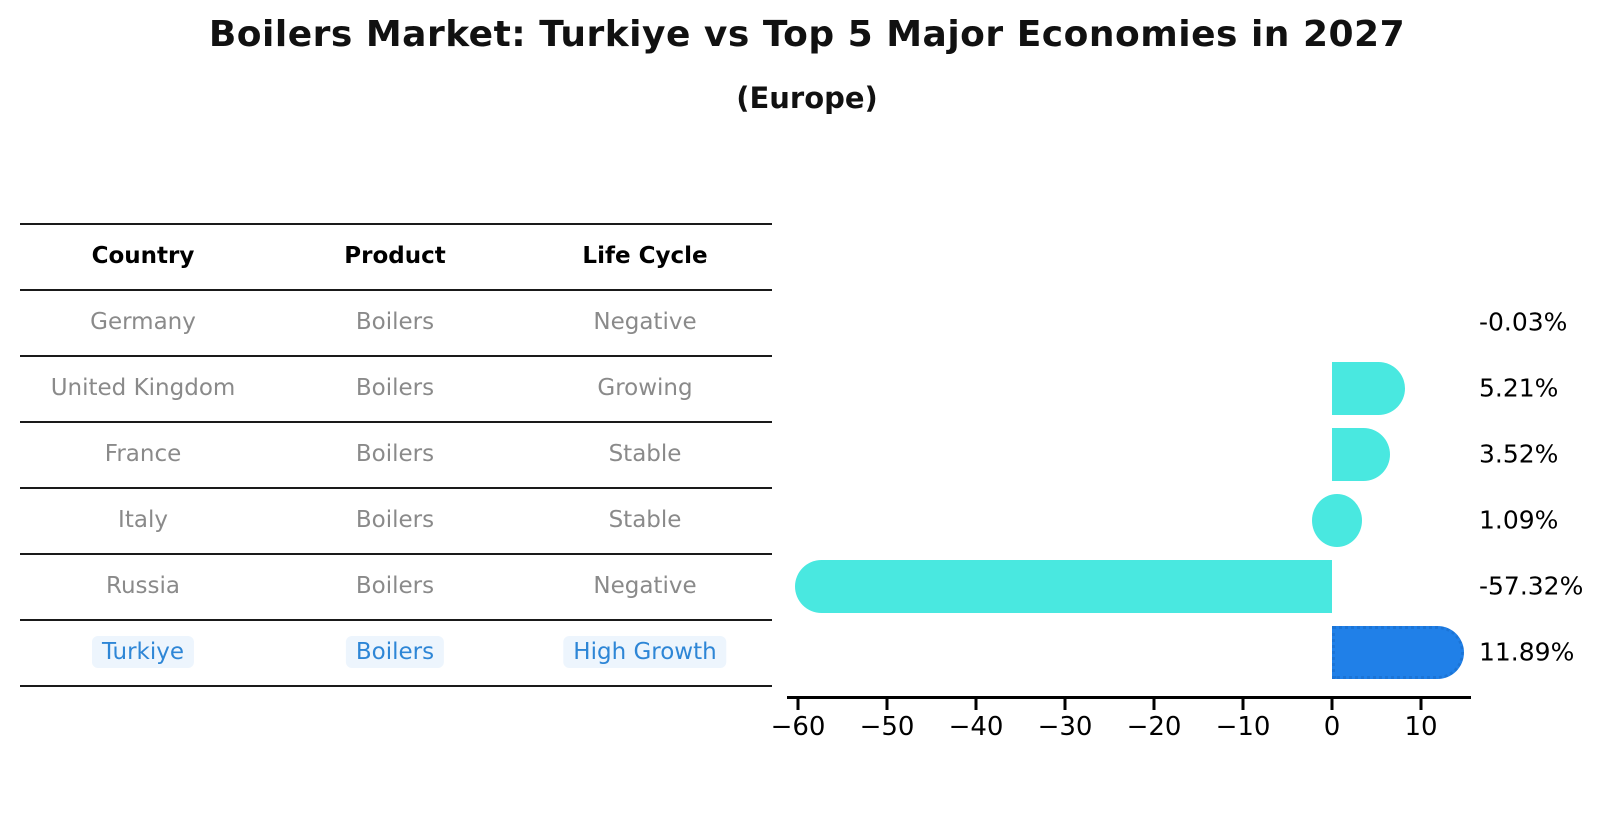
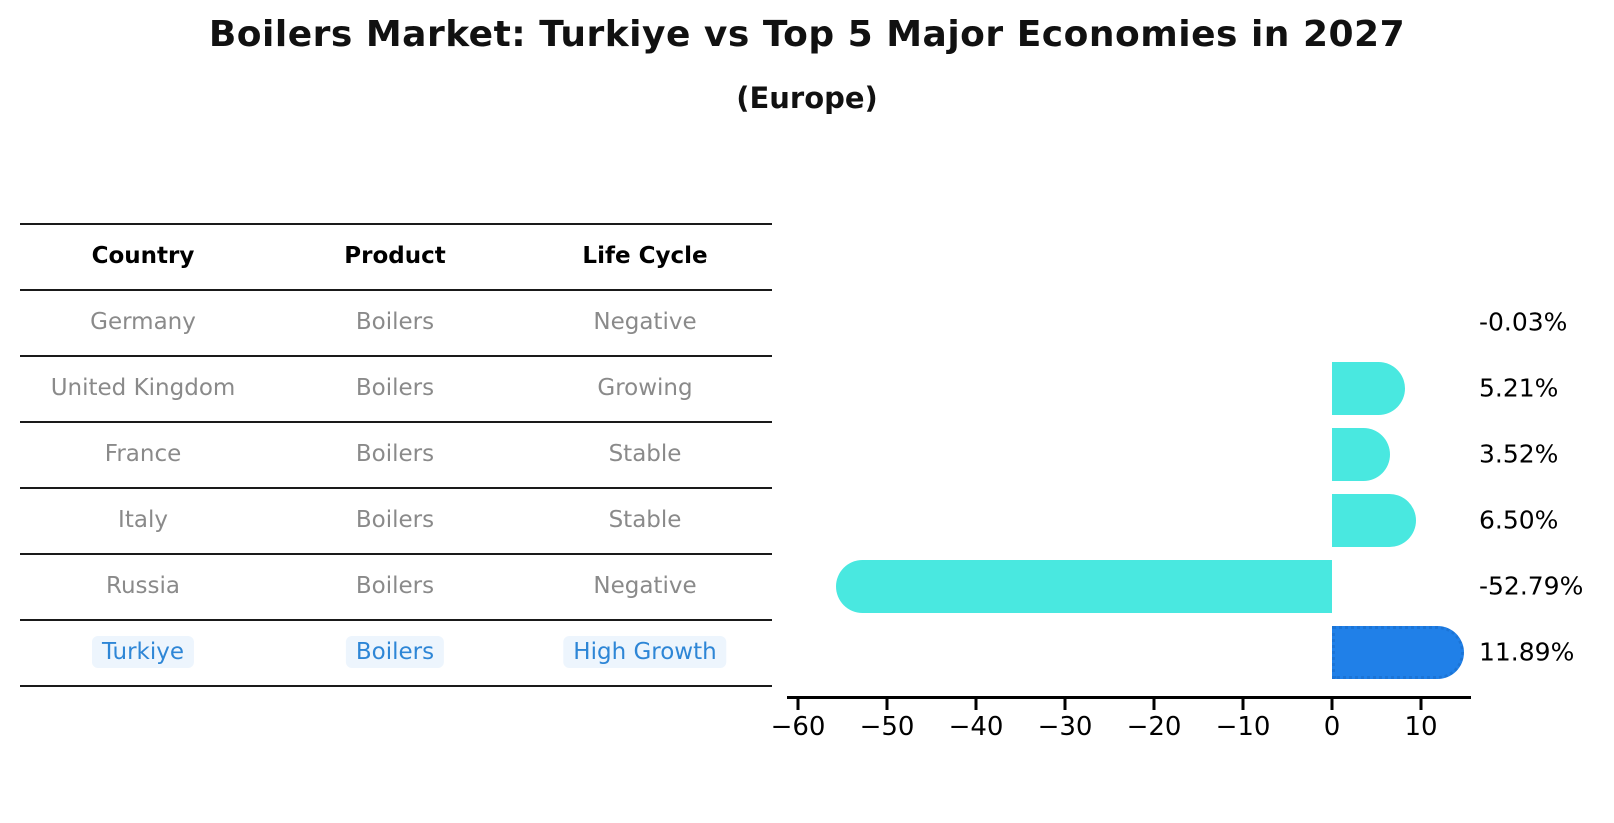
Italy: 1.09% -> 6.50%
Russia: -57.32% -> -52.79%
